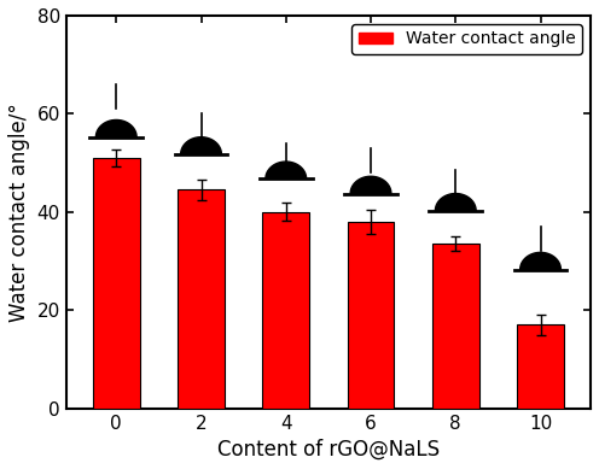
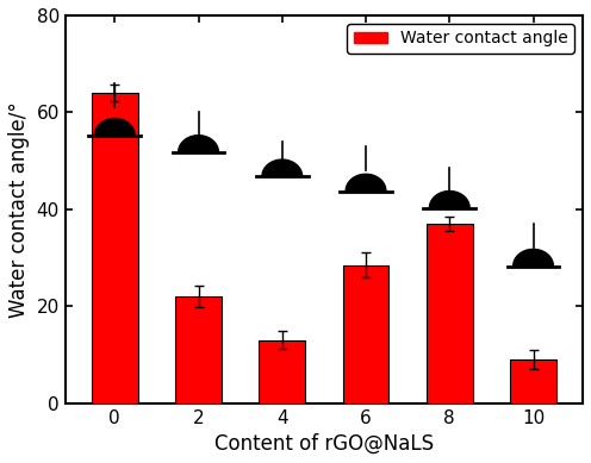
0: 51.0 -> 64.0
2: 44.5 -> 22.0
4: 40.0 -> 13.0
6: 38.0 -> 28.5
8: 33.5 -> 37.0
10: 17.0 -> 9.0
